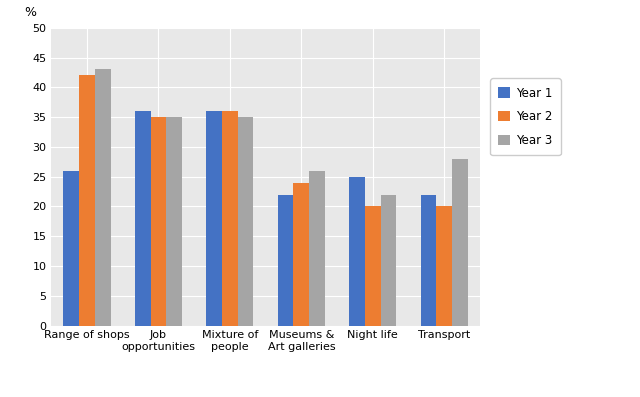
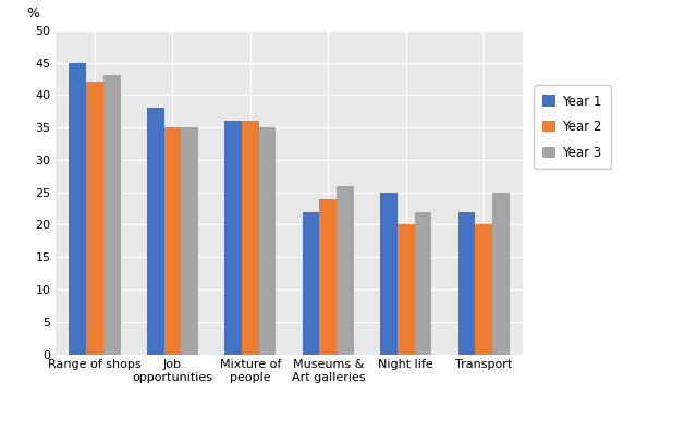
Year 1/Range of shops: 26 -> 45
Year 1/Job opportunities: 36 -> 38
Year 3/Transport: 28 -> 25
